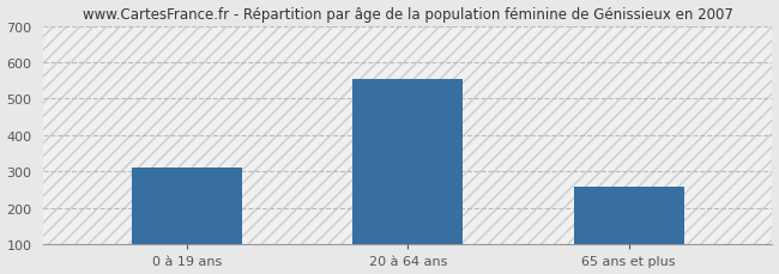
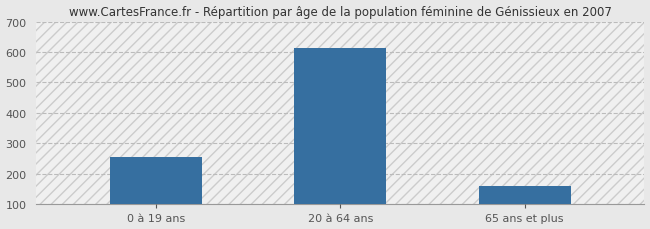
0 à 19 ans: 310 -> 255
20 à 64 ans: 555 -> 614
65 ans et plus: 260 -> 162
